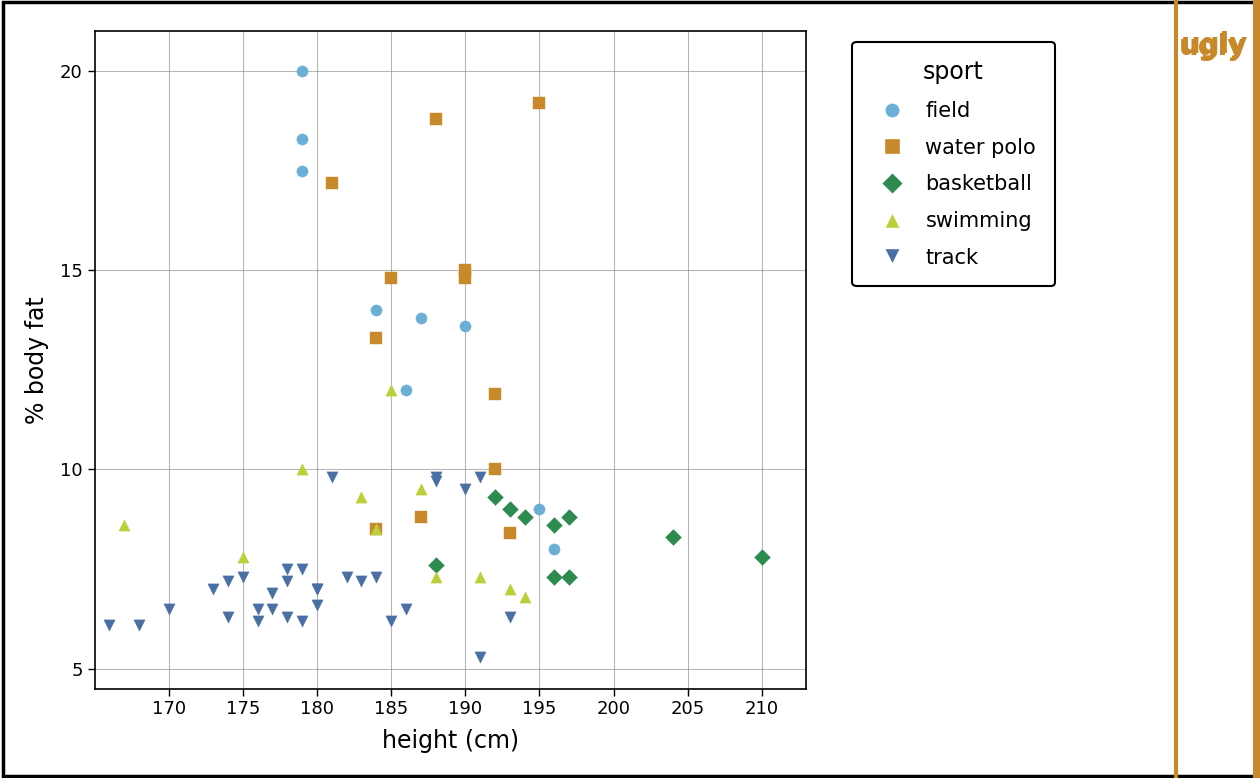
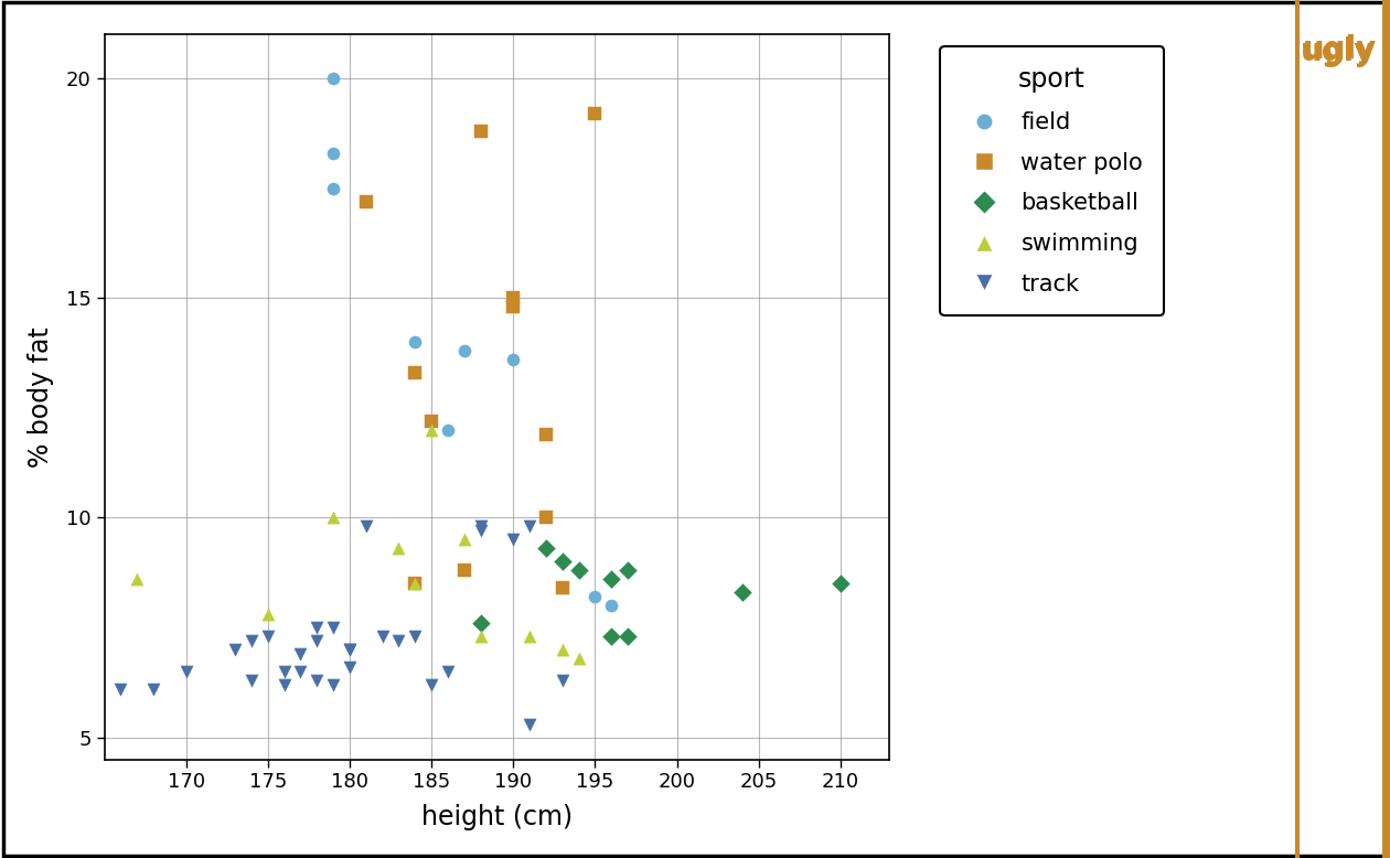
water polo/185: 14.8 -> 12.2
field/195: 9.0 -> 8.2
basketball/210: 7.8 -> 8.5
